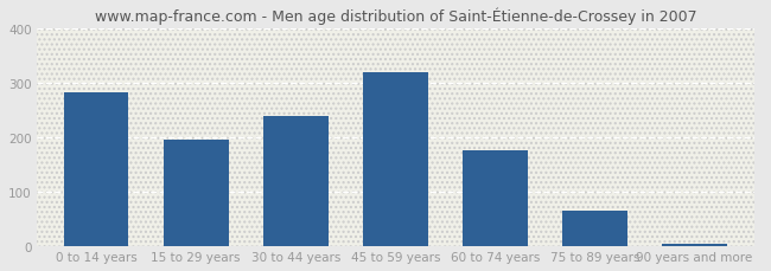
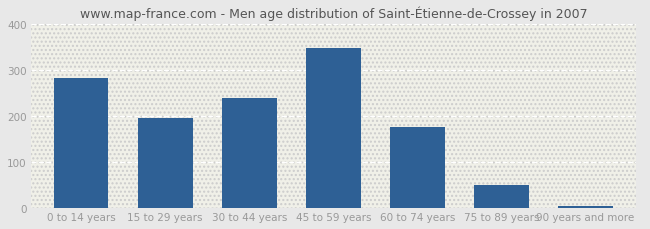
45 to 59 years: 320 -> 348
75 to 89 years: 65 -> 49
